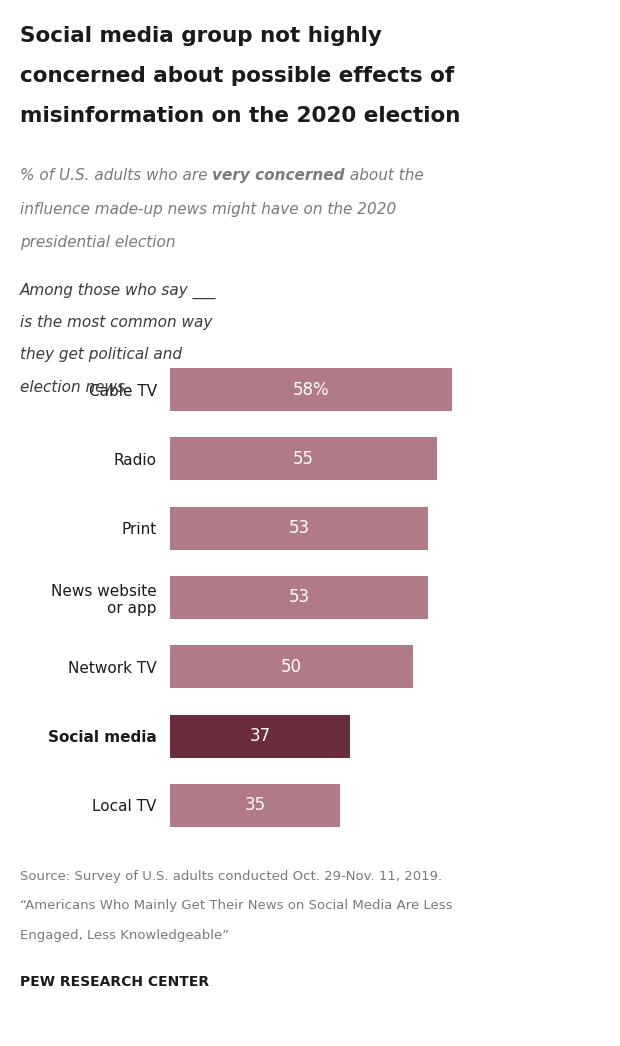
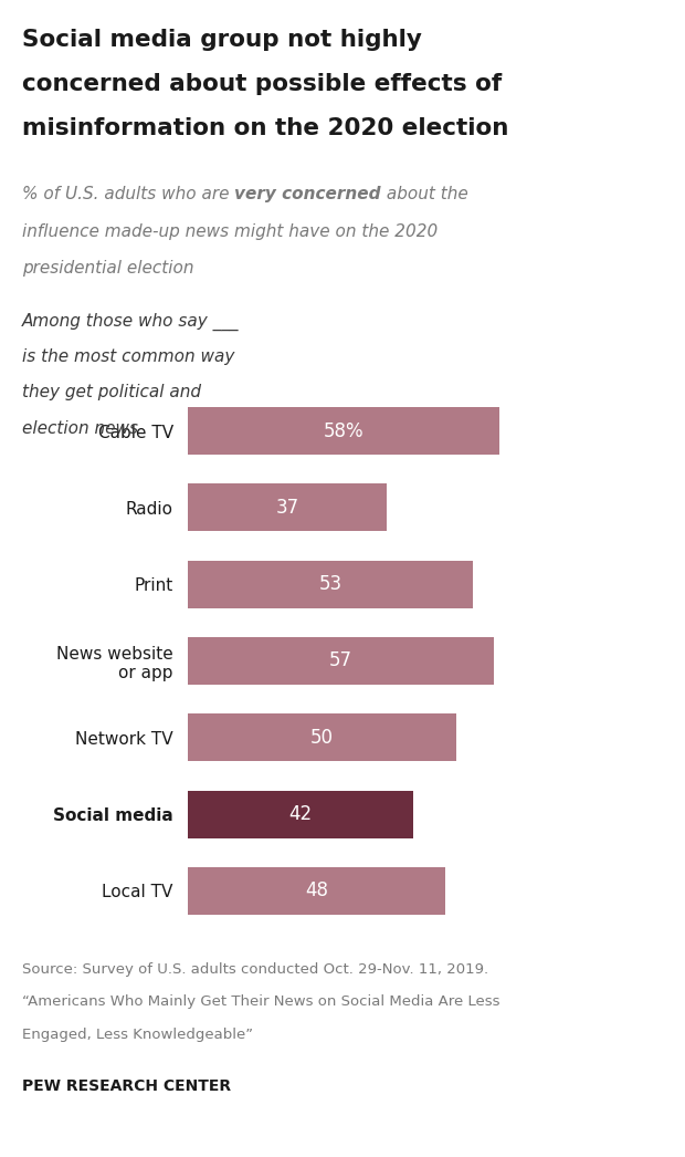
Radio: 55 -> 37
News website or app: 53 -> 57
Social media: 37 -> 42
Local TV: 35 -> 48
